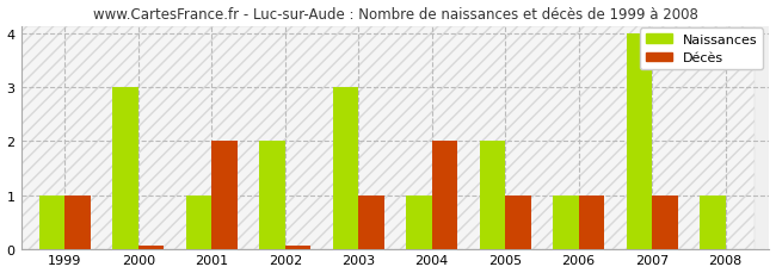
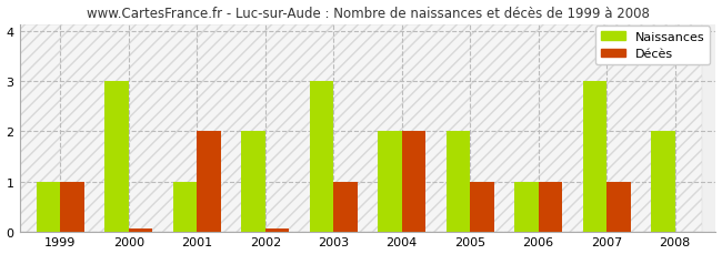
Naissances/2004: 1 -> 2
Naissances/2007: 4 -> 3
Naissances/2008: 1 -> 2
